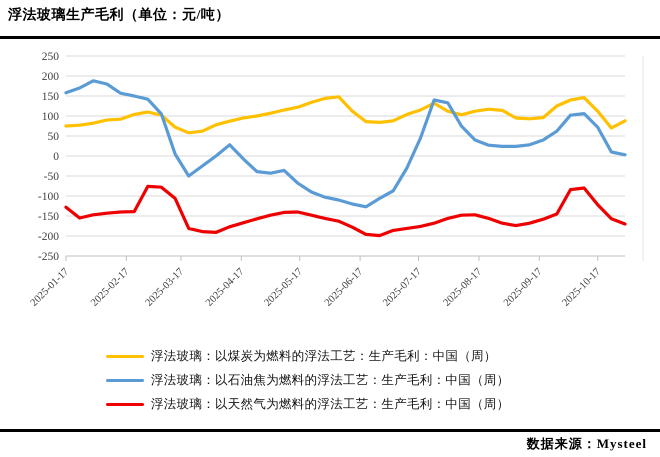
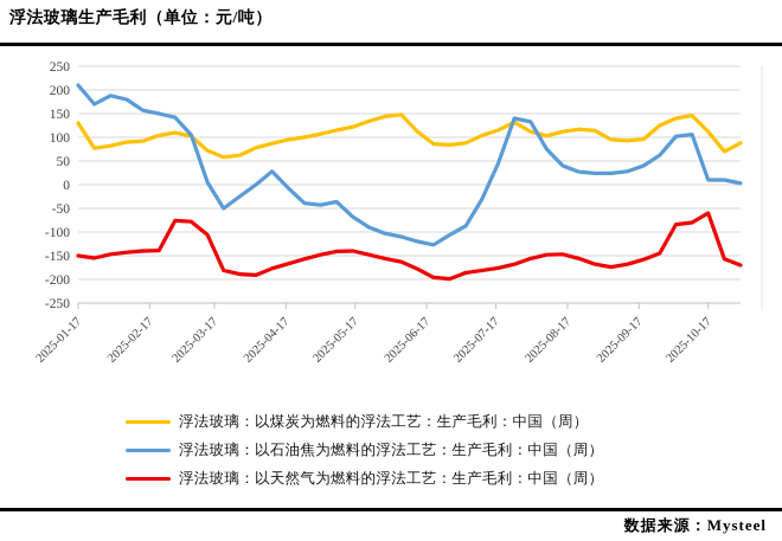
浮法玻璃：以煤炭为燃料的浮法工艺：生产毛利：中国（周）/2025-01-17: 80 -> 130
浮法玻璃：以石油焦为燃料的浮法工艺：生产毛利：中国（周）/2025-01-17: 160 -> 210
浮法玻璃：以天然气为燃料的浮法工艺：生产毛利：中国（周）/2025-01-17: -130 -> -150
浮法玻璃：以石油焦为燃料的浮法工艺：生产毛利：中国（周）/2025-10-17: 70 -> 10
浮法玻璃：以天然气为燃料的浮法工艺：生产毛利：中国（周）/2025-10-17: -120 -> -60
